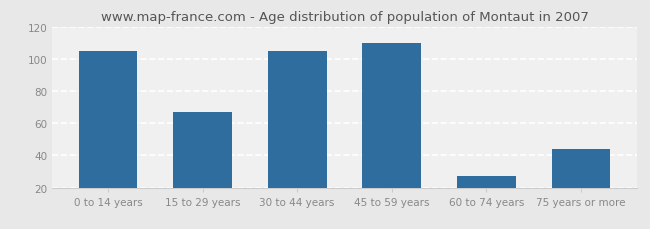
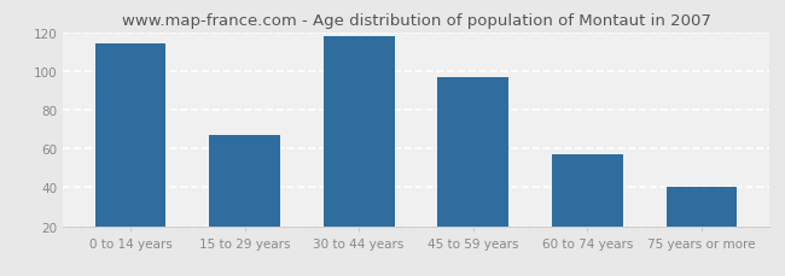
0 to 14 years: 105 -> 114
30 to 44 years: 105 -> 118
45 to 59 years: 110 -> 97
60 to 74 years: 27 -> 57
75 years or more: 44 -> 40
